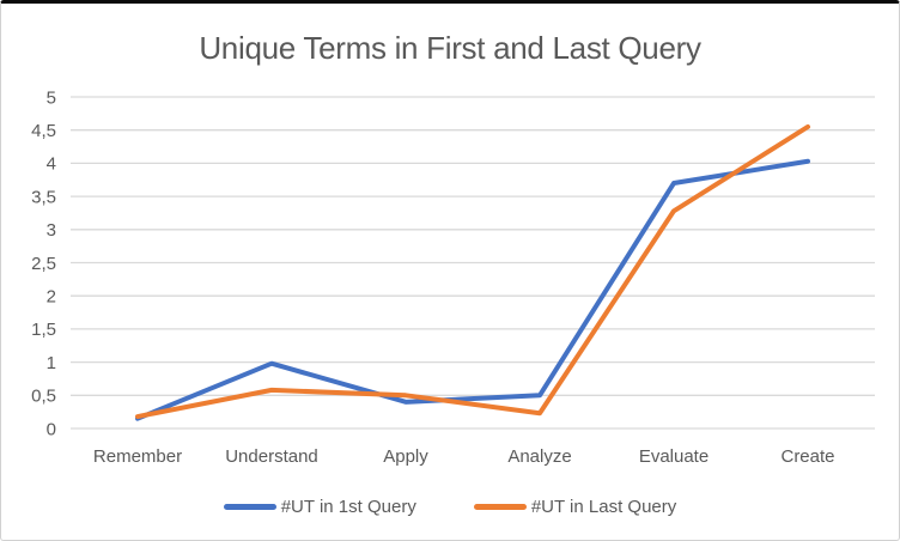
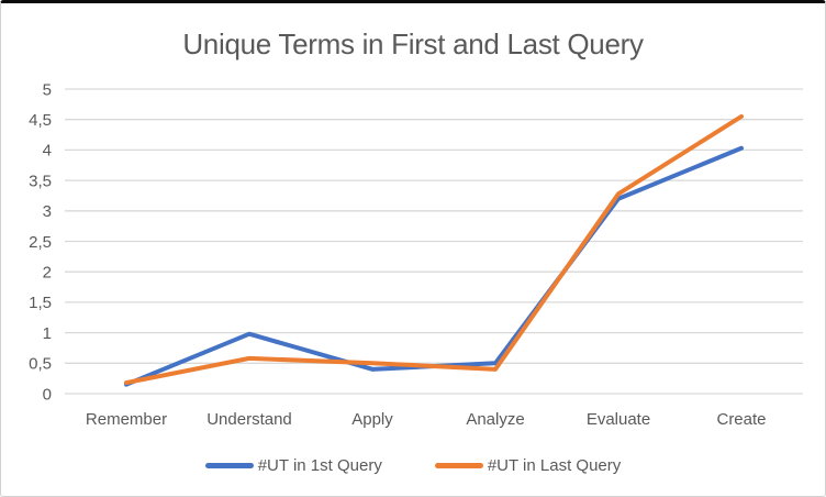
#UT in Last Query/Analyze: 0.2 -> 0.4
#UT in 1st Query/Evaluate: 3.7 -> 3.2
